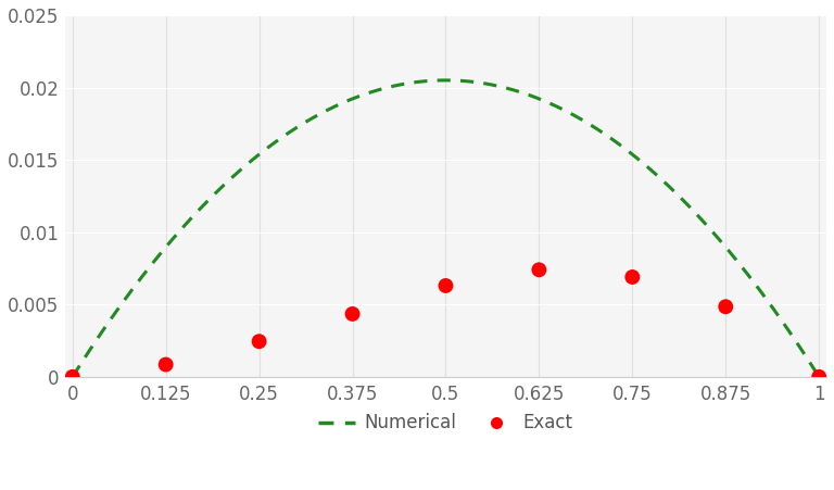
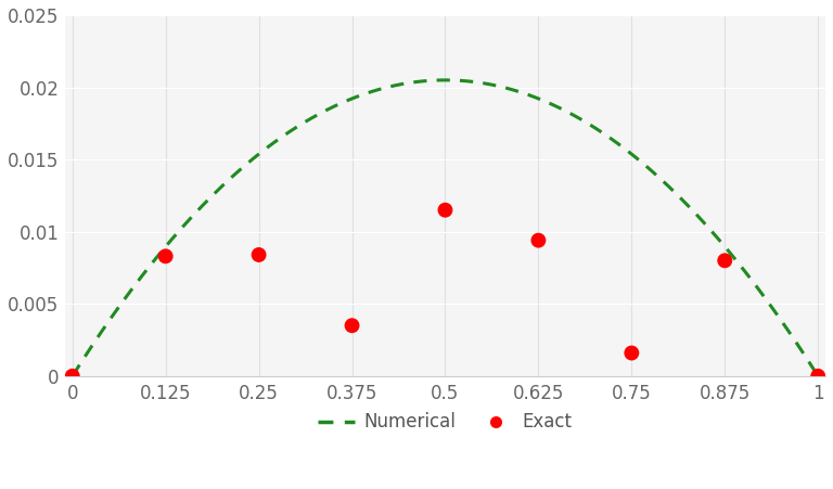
Exact/0.125: 0.0008 -> 0.0083
Exact/0.25: 0.0024 -> 0.0084
Exact/0.375: 0.0043 -> 0.0035
Exact/0.5: 0.0063 -> 0.0115
Exact/0.625: 0.0074 -> 0.0094
Exact/0.75: 0.0069 -> 0.0016
Exact/0.875: 0.0049 -> 0.0080
